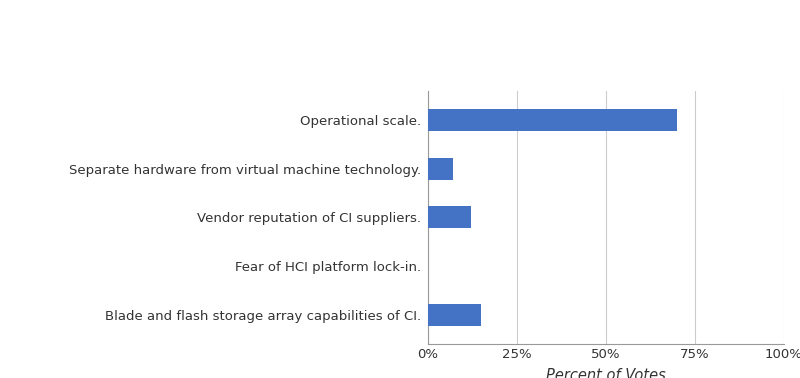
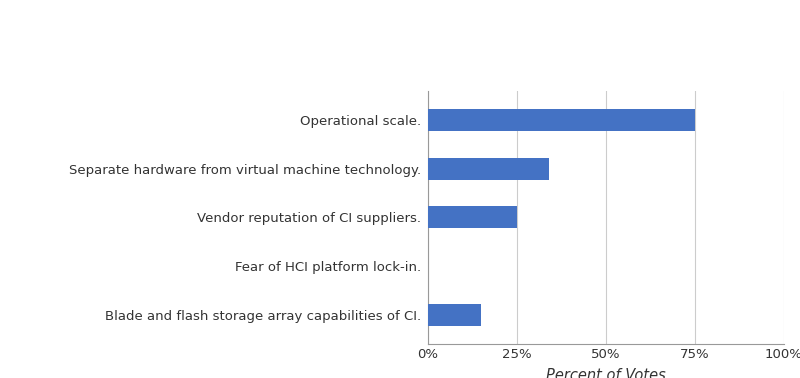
Operational scale.: 70% -> 75%
Separate hardware from virtual machine technology.: 7% -> 34%
Vendor reputation of CI suppliers.: 12% -> 25%
